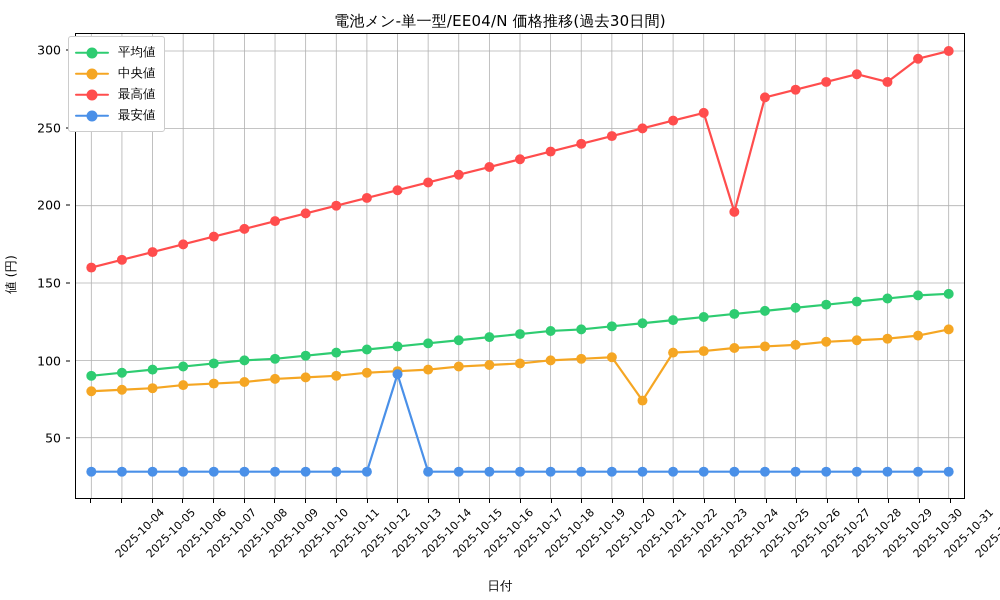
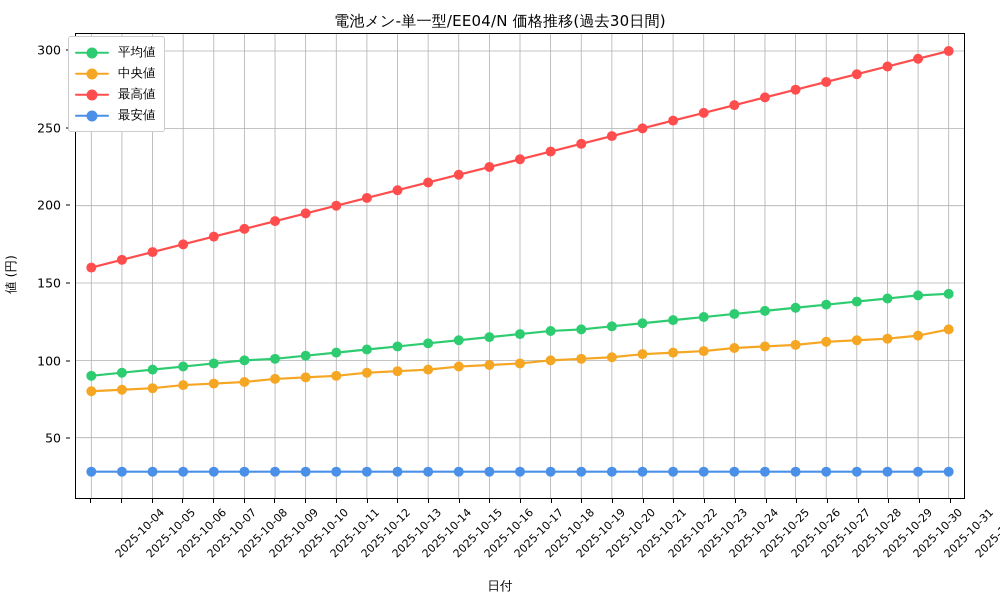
最安値/2025-10-14: 91 -> 28
中央値/2025-10-22: 74 -> 104
最高値/2025-10-25: 196 -> 265
最高値/2025-10-30: 280 -> 290
